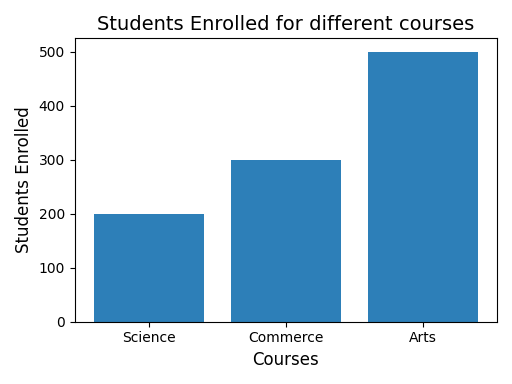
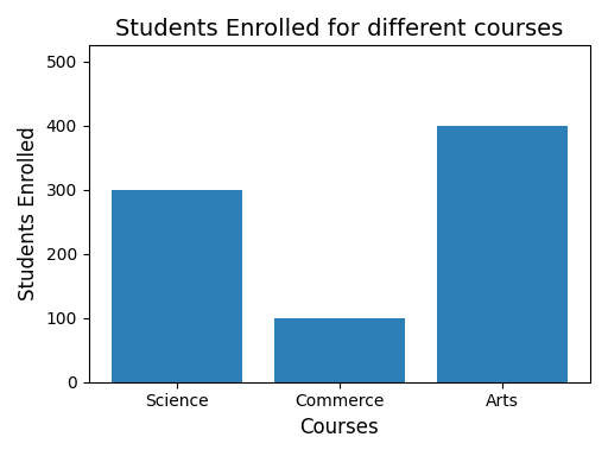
Science: 200 -> 300
Commerce: 300 -> 100
Arts: 500 -> 400
